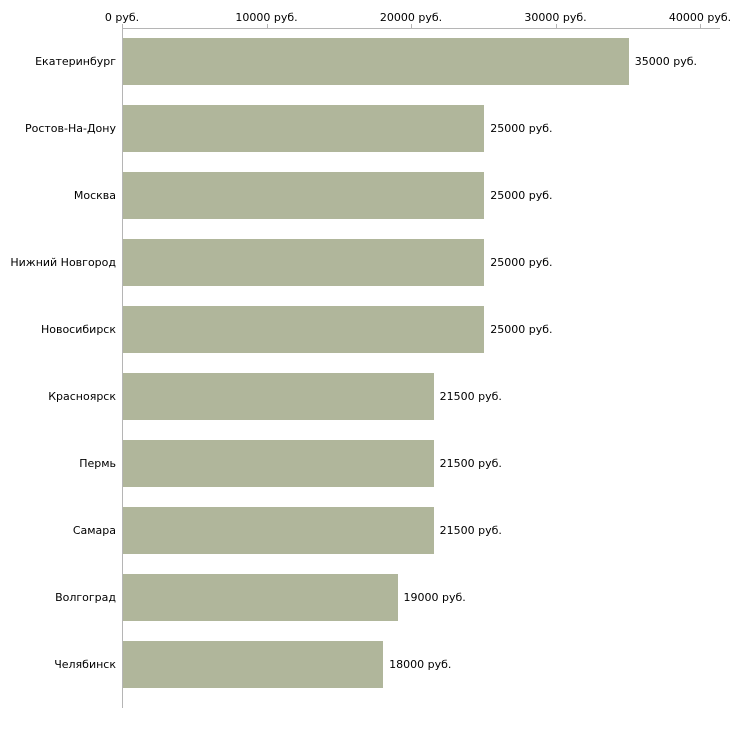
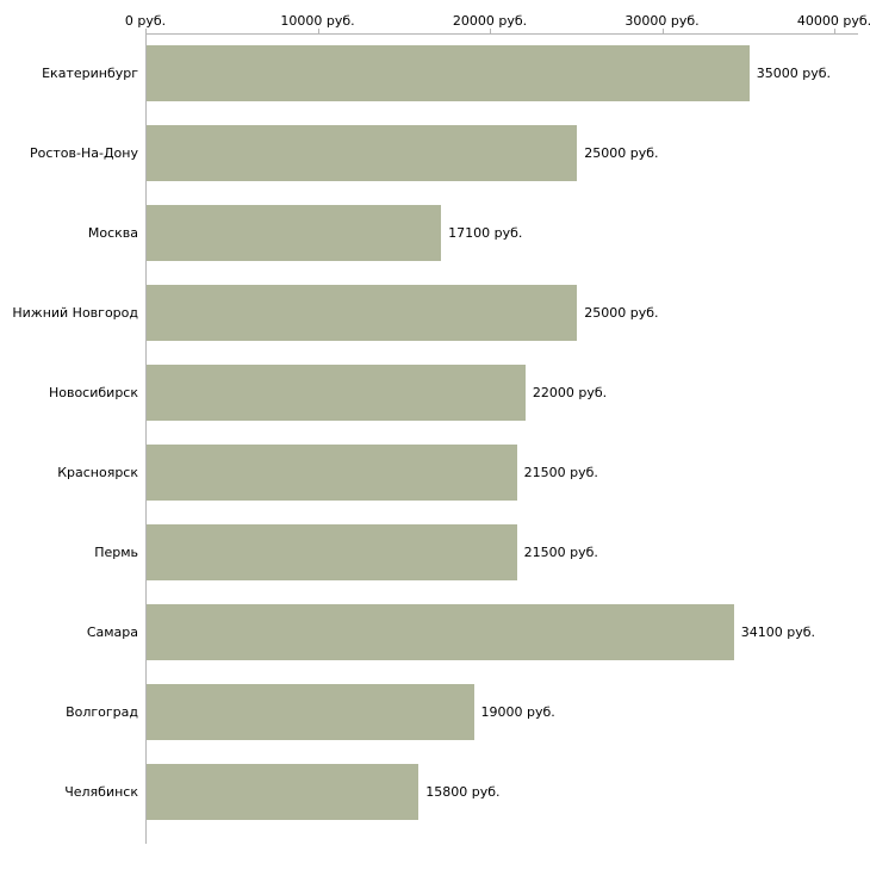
Москва: 25000 -> 17100
Новосибирск: 25000 -> 22000
Самара: 21500 -> 34100
Челябинск: 18000 -> 15800
